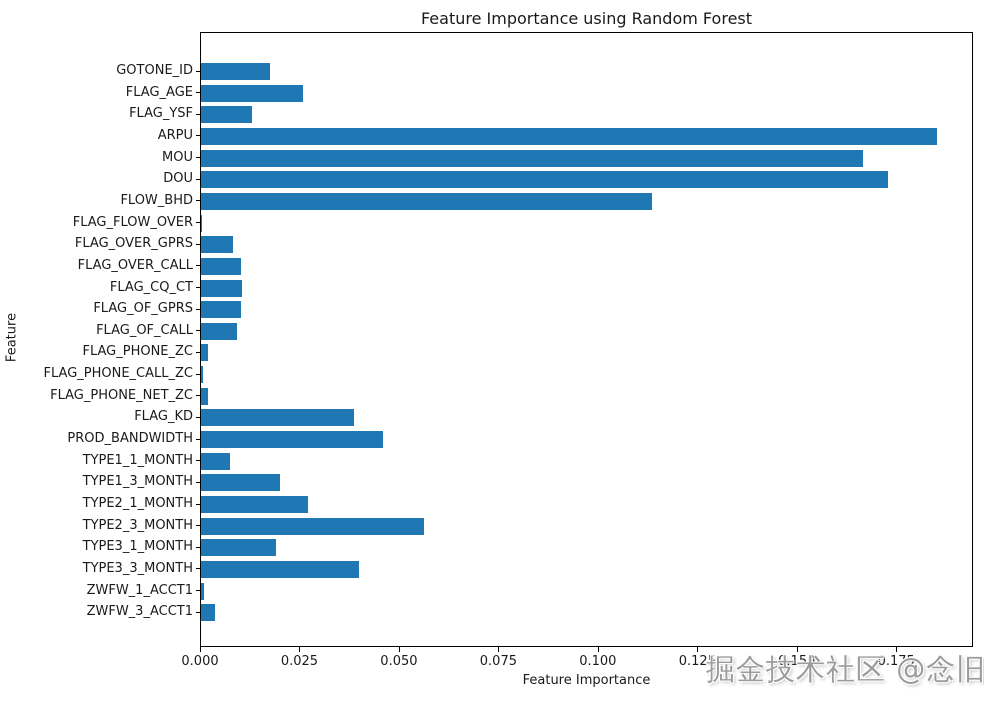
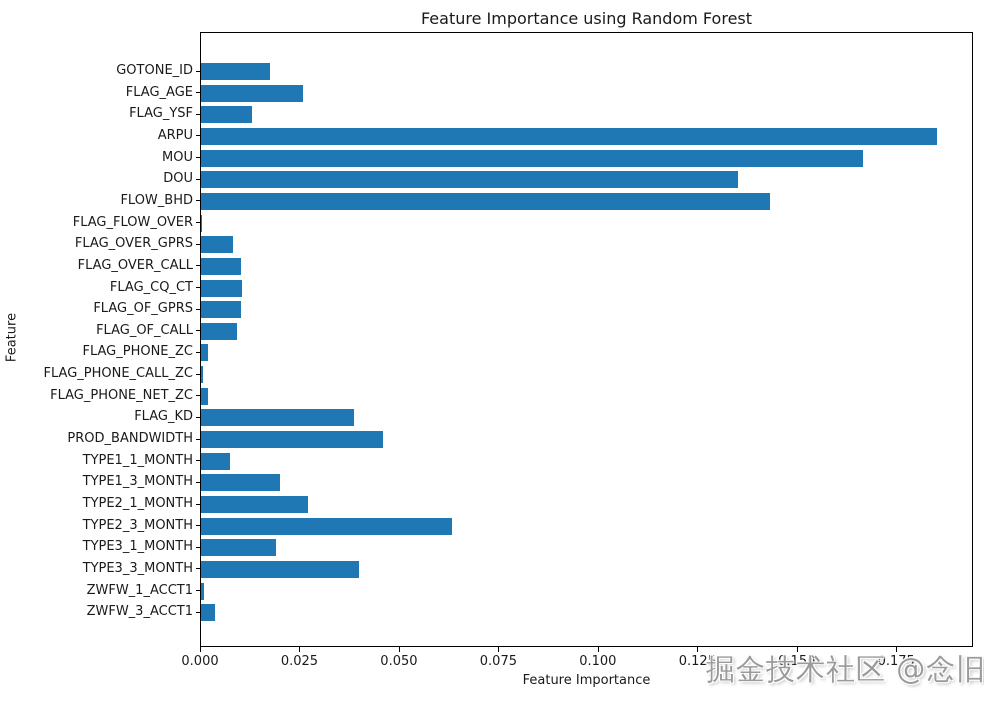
DOU: 0.173 -> 0.135
FLOW_BHD: 0.113 -> 0.143
TYPE2_3_MONTH: 0.056 -> 0.063
